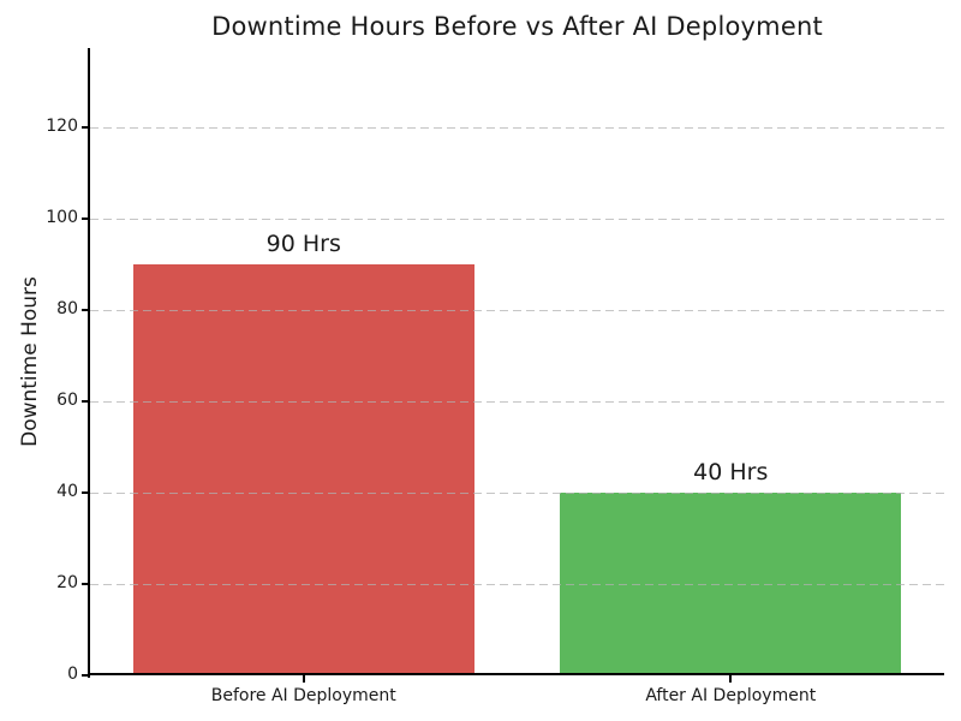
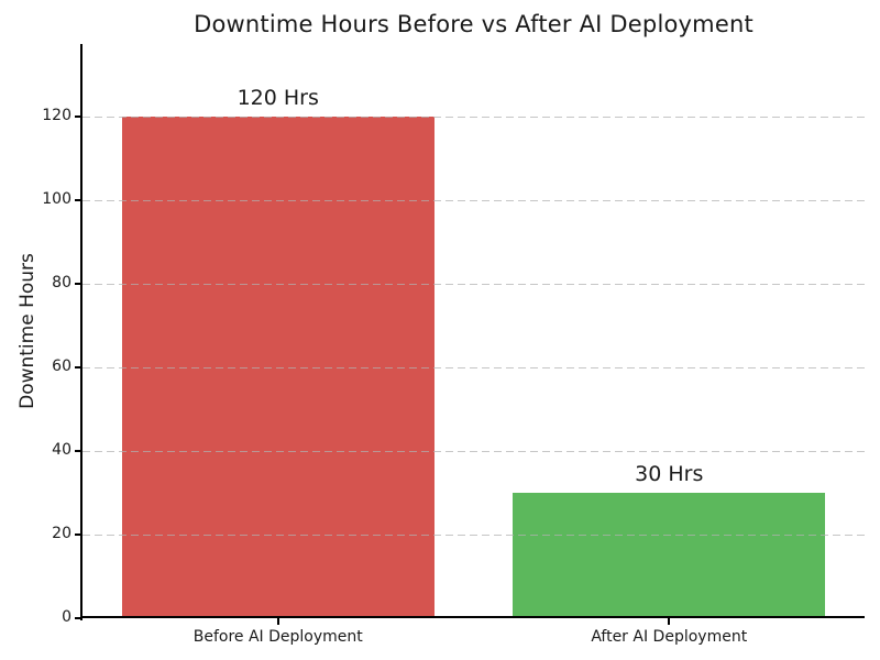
Before AI Deployment: 90 -> 120
After AI Deployment: 40 -> 30
